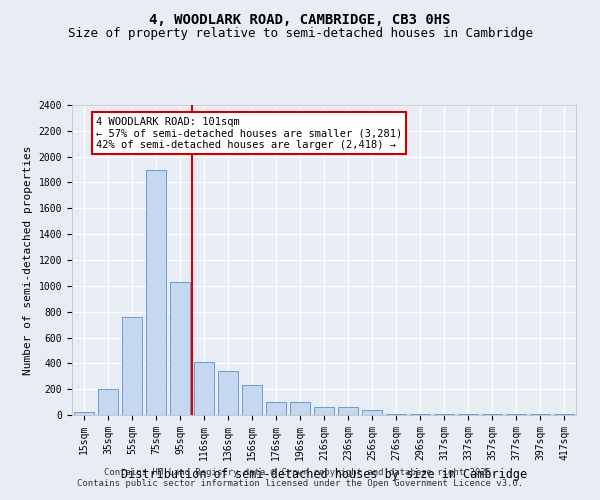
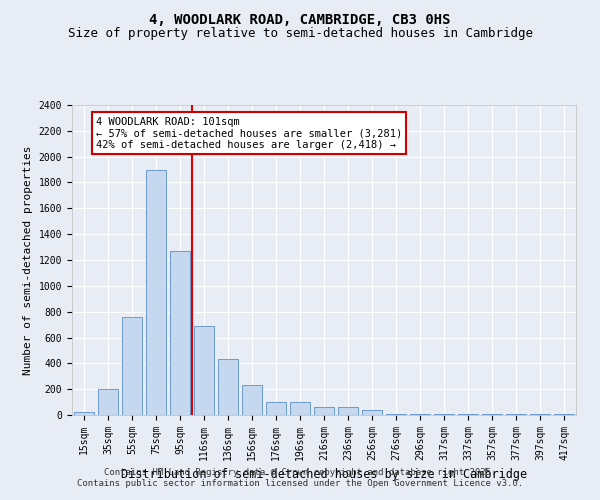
95sqm: 1030 -> 1270
116sqm: 410 -> 690
136sqm: 340 -> 430
